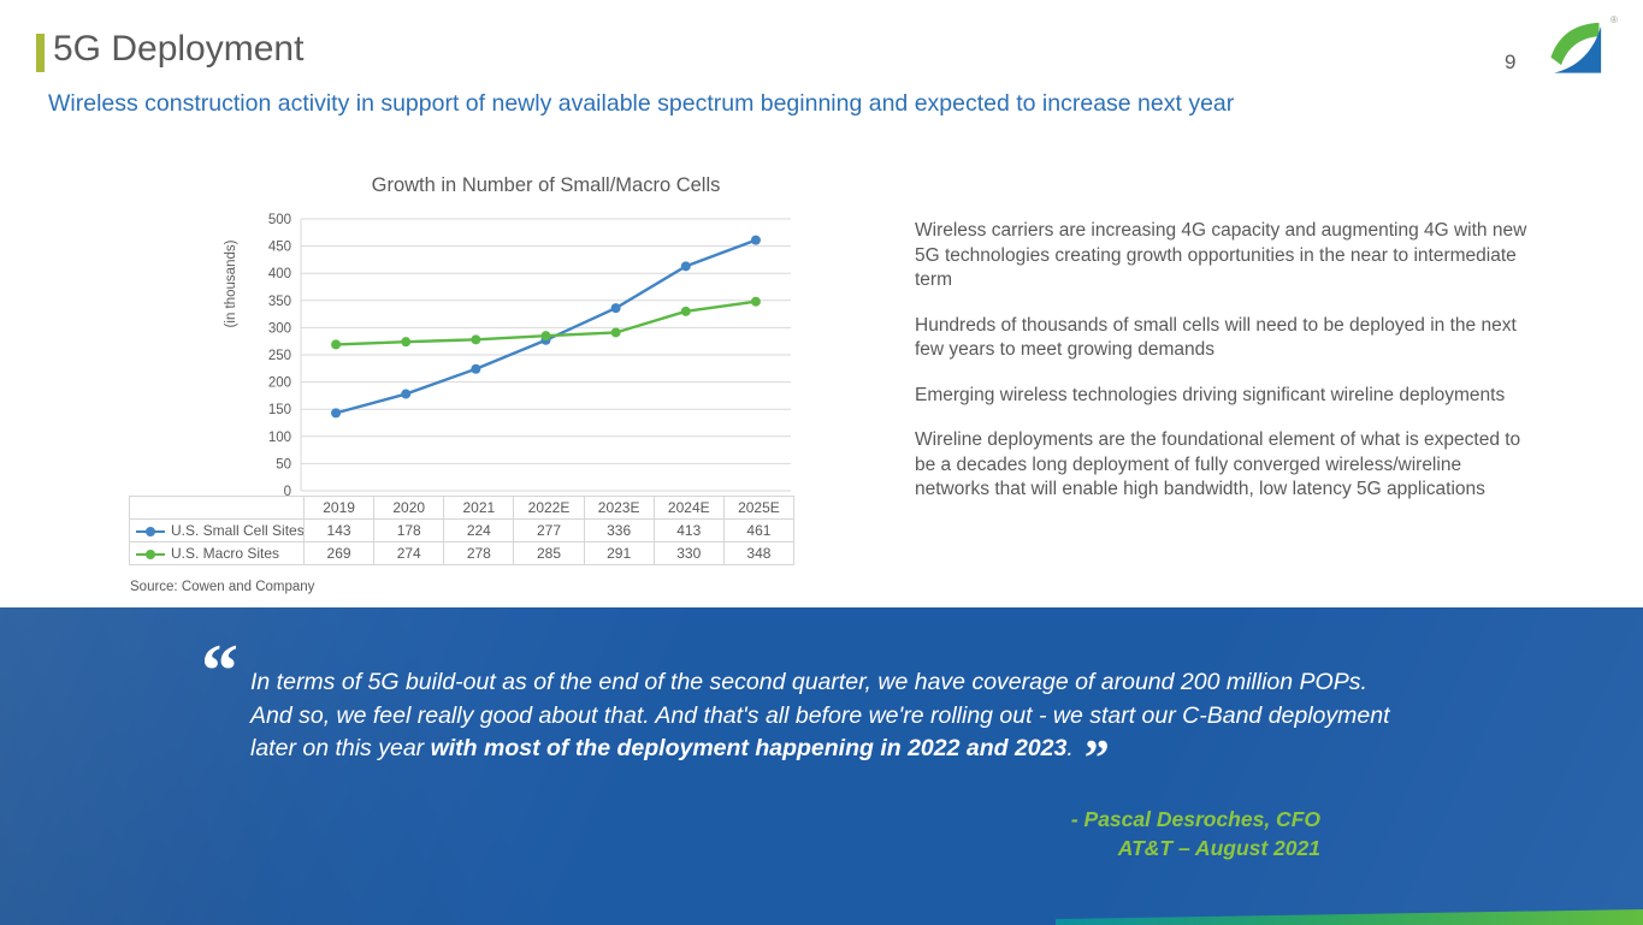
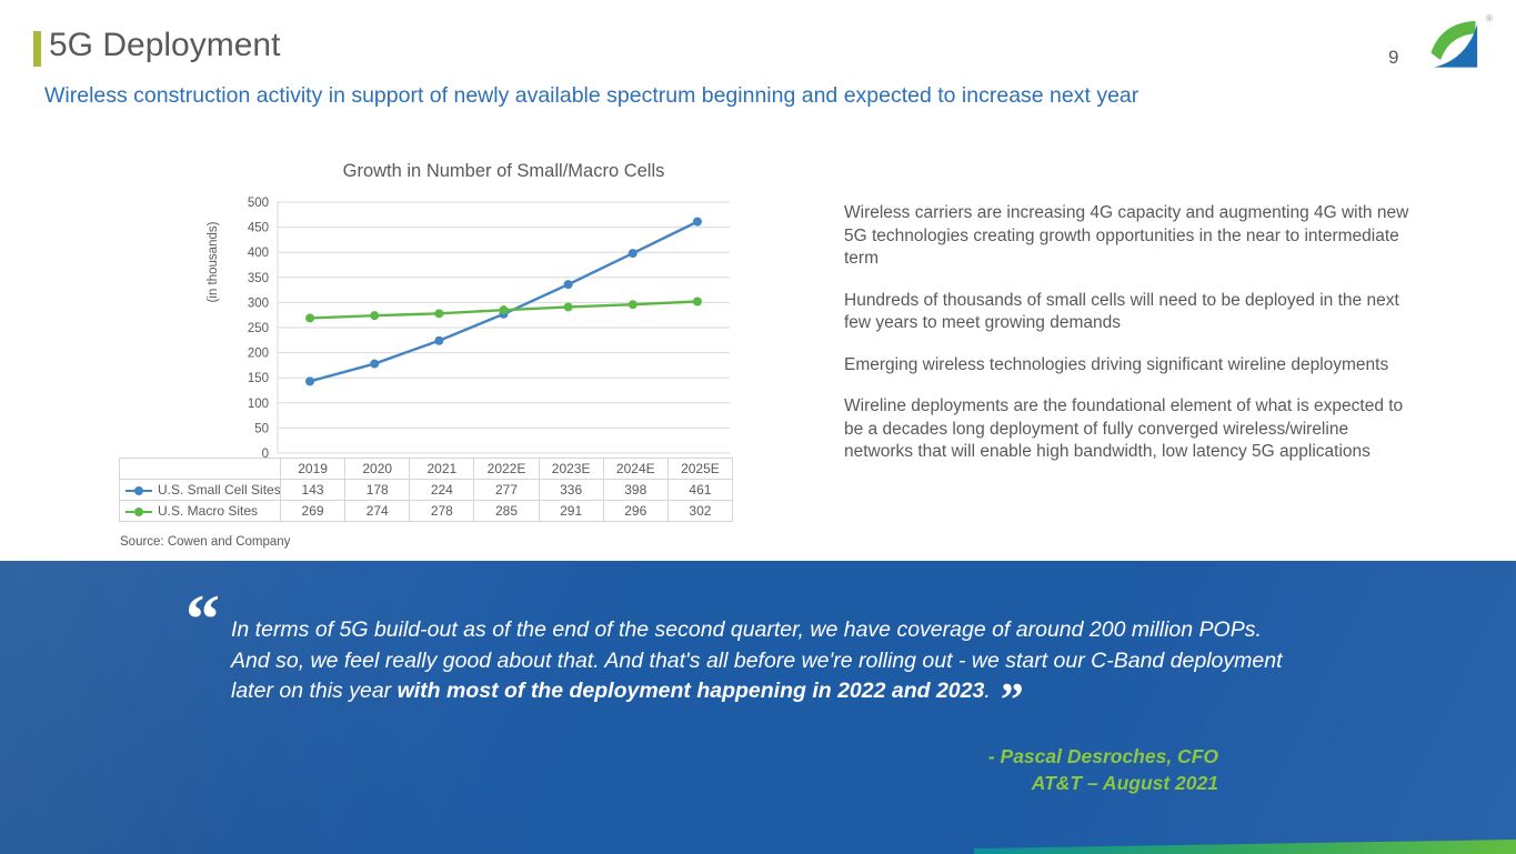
U.S. Small Cell Sites/2024E: 413 -> 398
U.S. Macro Sites/2024E: 330 -> 296
U.S. Macro Sites/2025E: 348 -> 302
